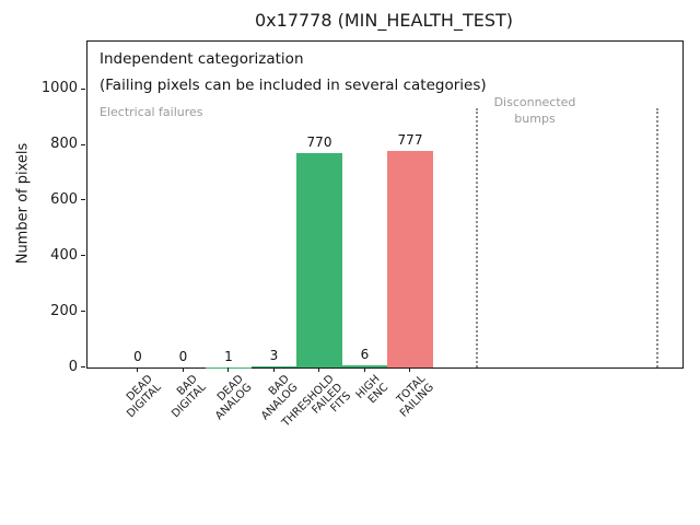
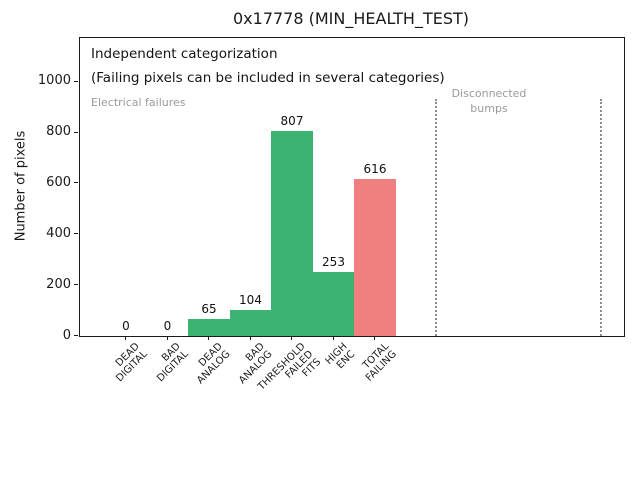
DEAD ANALOG: 1 -> 65
BAD ANALOG: 3 -> 104
THRESHOLD FAILED FITS: 770 -> 807
HIGH ENC: 6 -> 253
TOTAL FAILING: 777 -> 616
